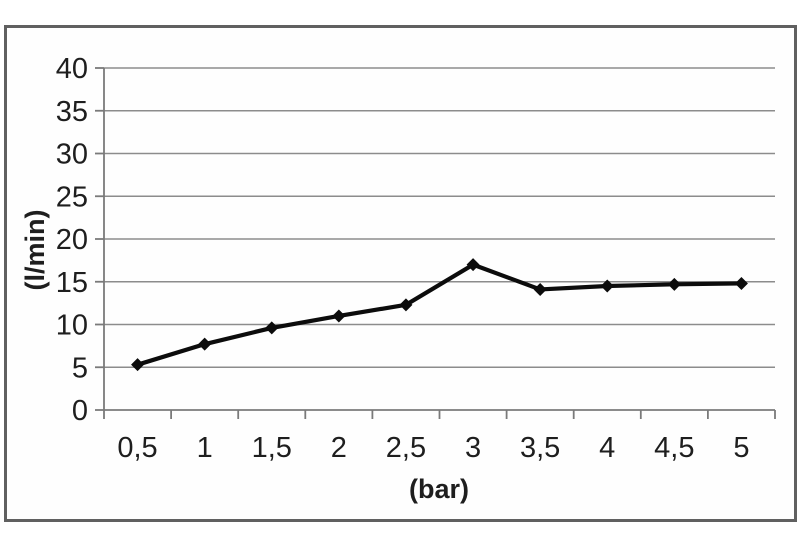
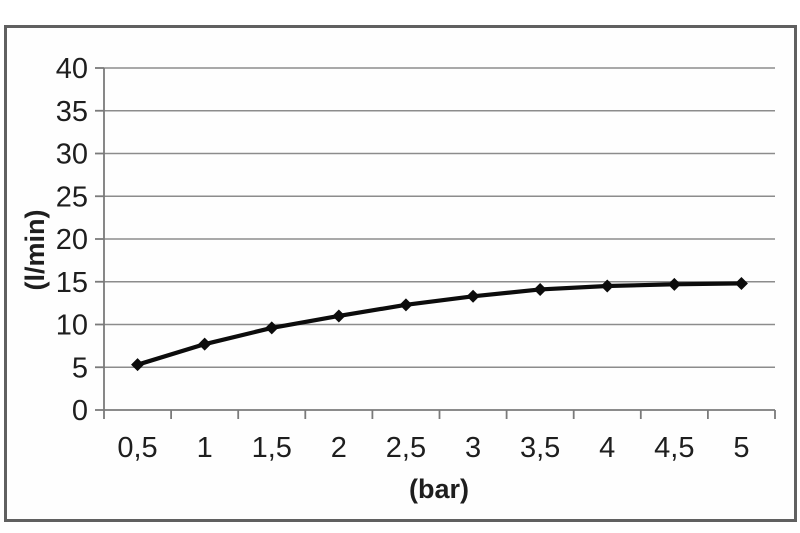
3: 17 -> 13
